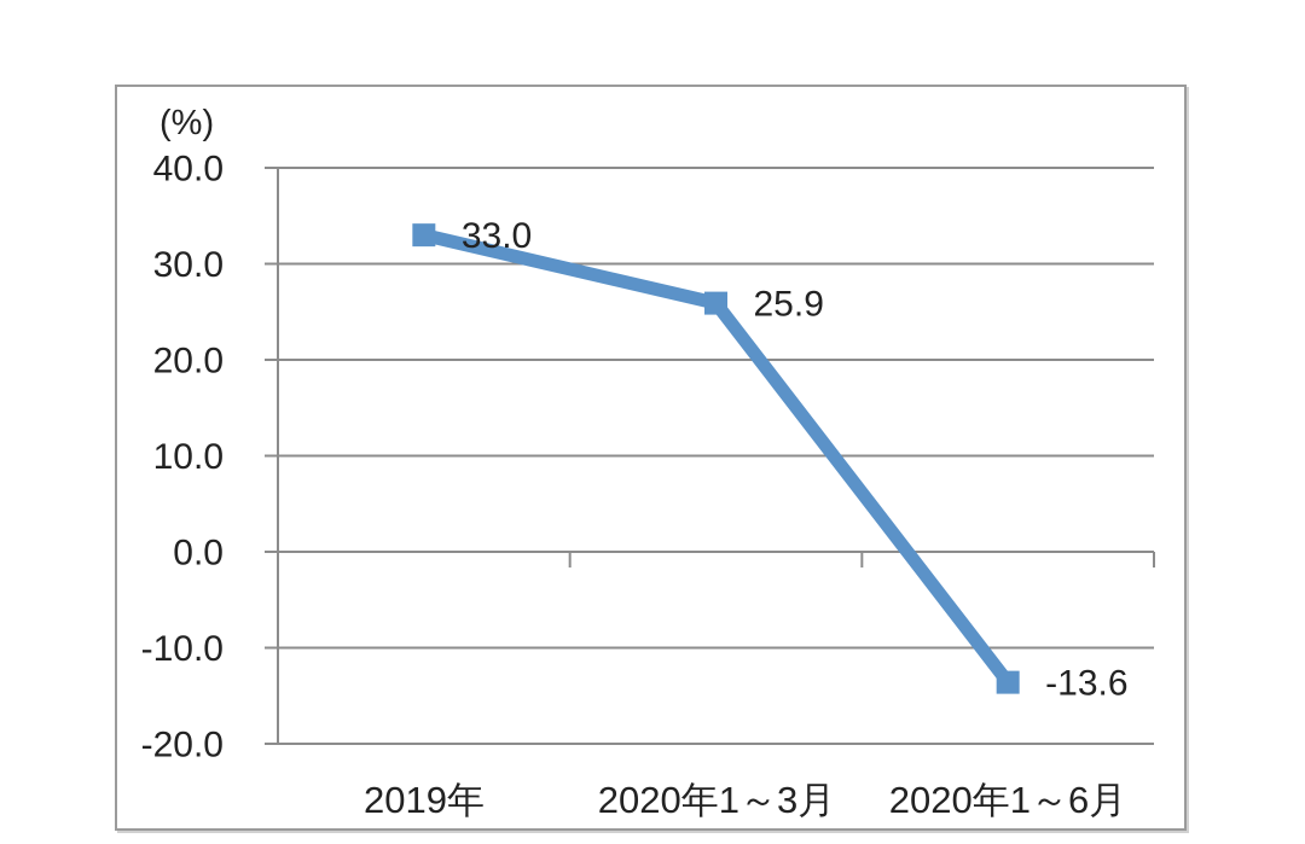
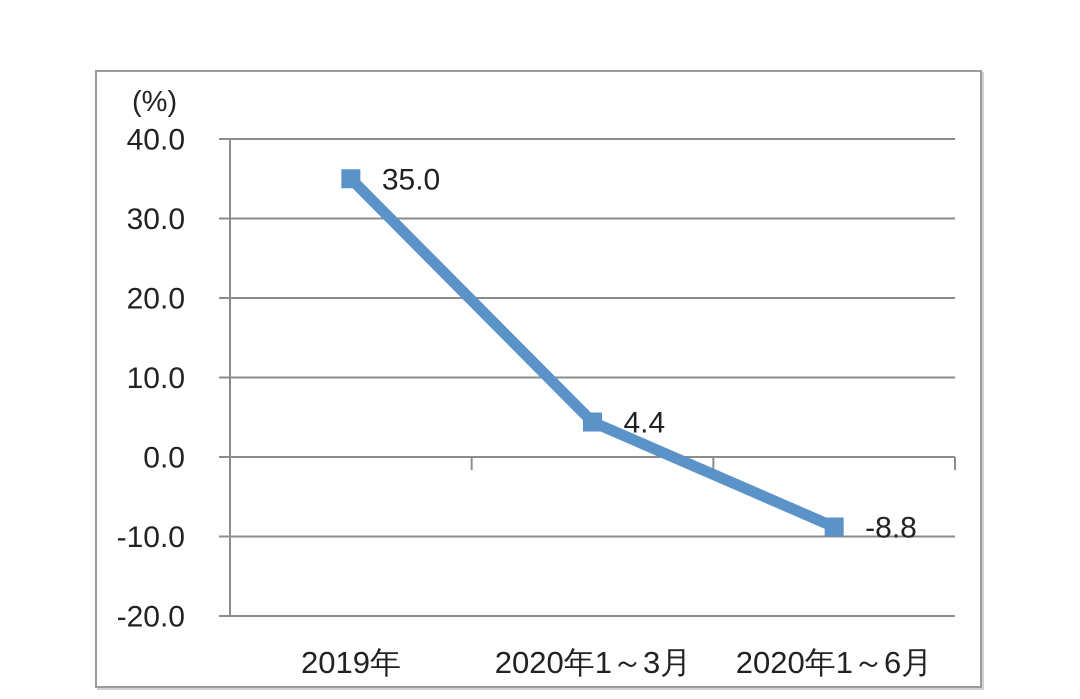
2019年: 33.0 -> 35.0
2020年1～3月: 25.9 -> 4.4
2020年1～6月: -13.6 -> -8.8
